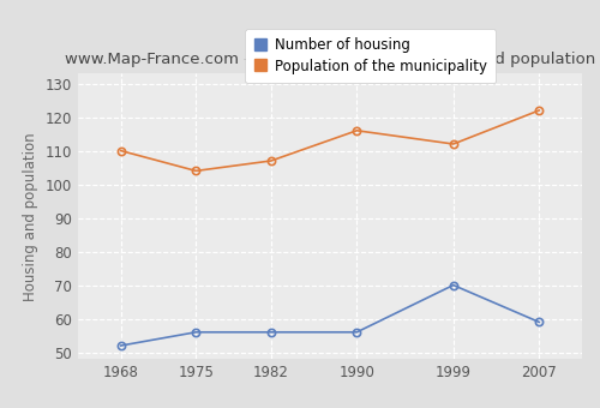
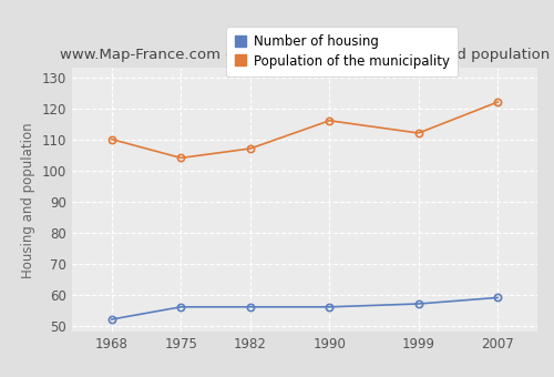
Number of housing/1999: 70 -> 57
